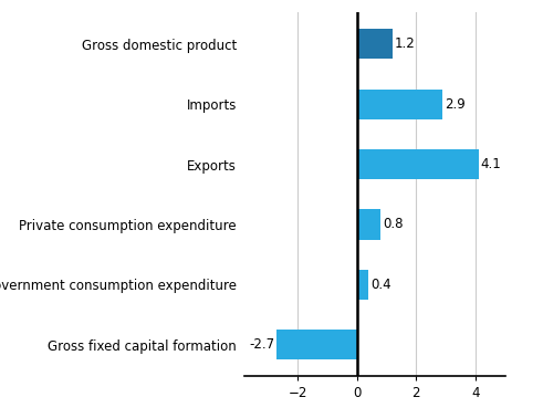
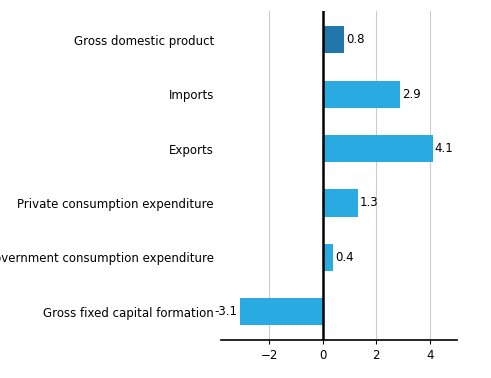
Gross domestic product: 1.2 -> 0.8
Private consumption expenditure: 0.8 -> 1.3
Gross fixed capital formation: -2.7 -> -3.1
